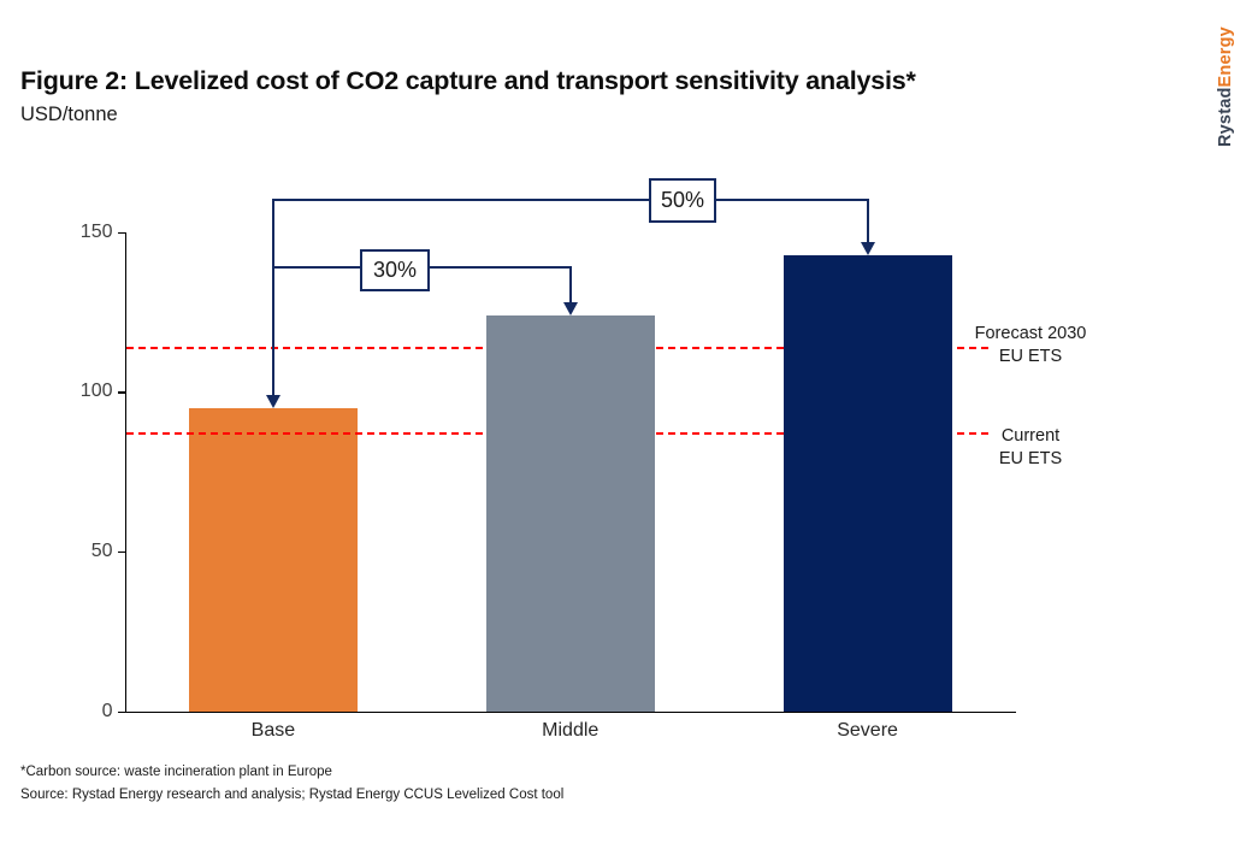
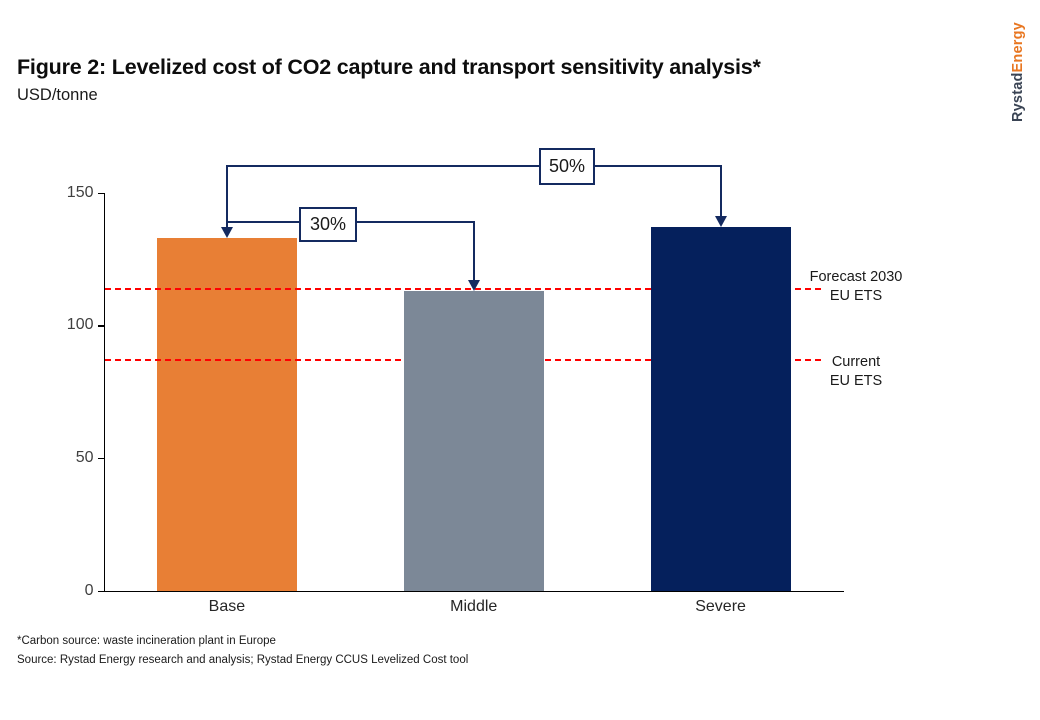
Base: 95 -> 133
Middle: 124 -> 113
Severe: 143 -> 137
